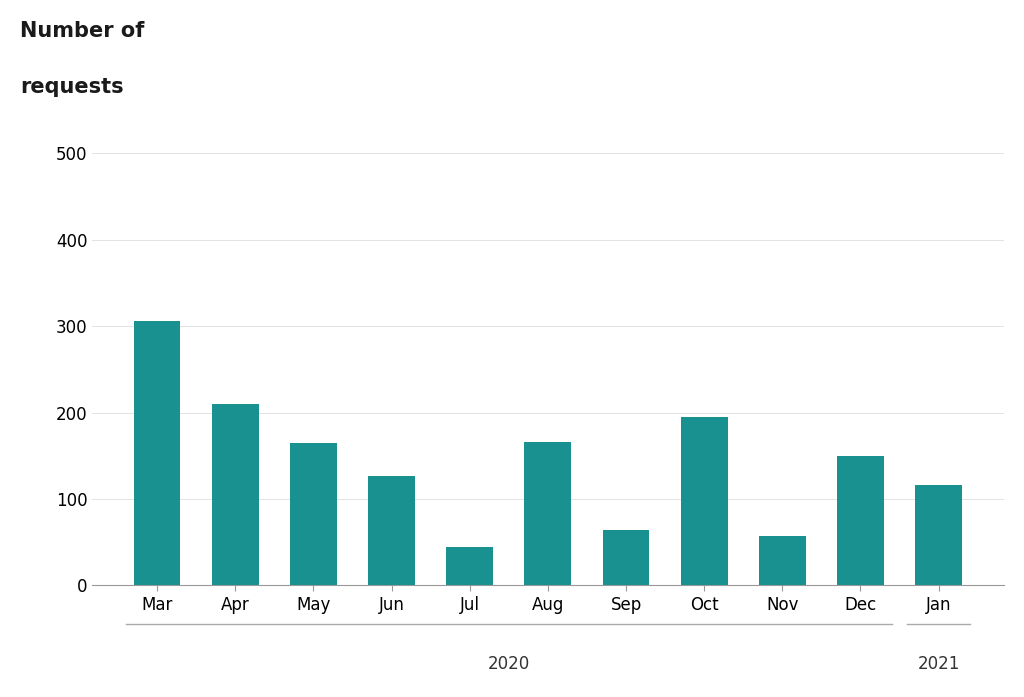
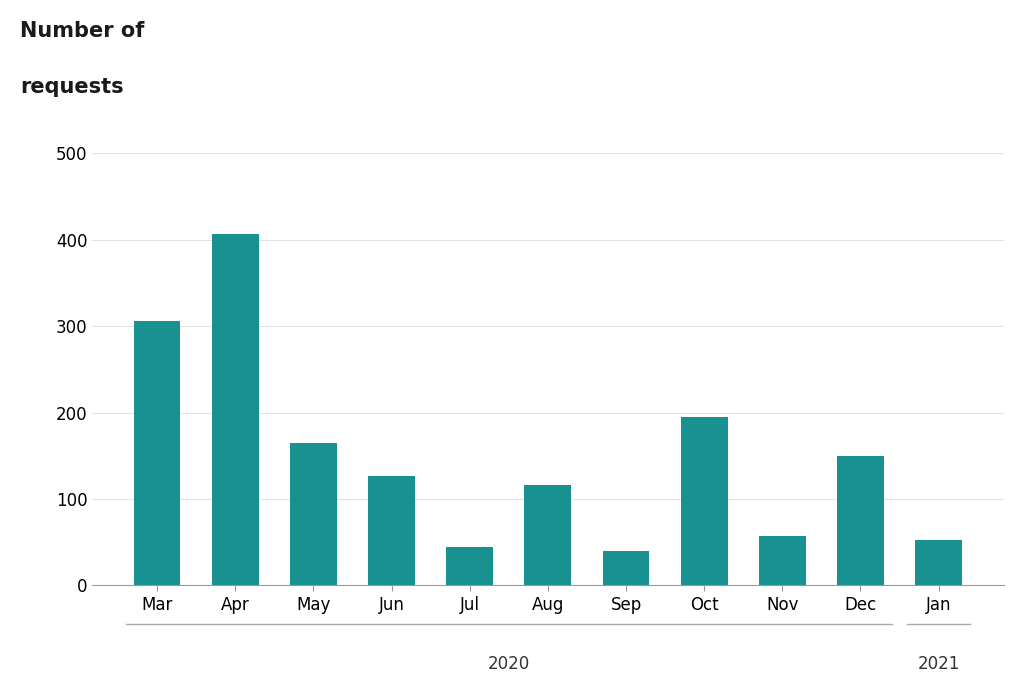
Apr: 210 -> 407
Aug: 166 -> 116
Sep: 64 -> 40
Jan: 116 -> 53
